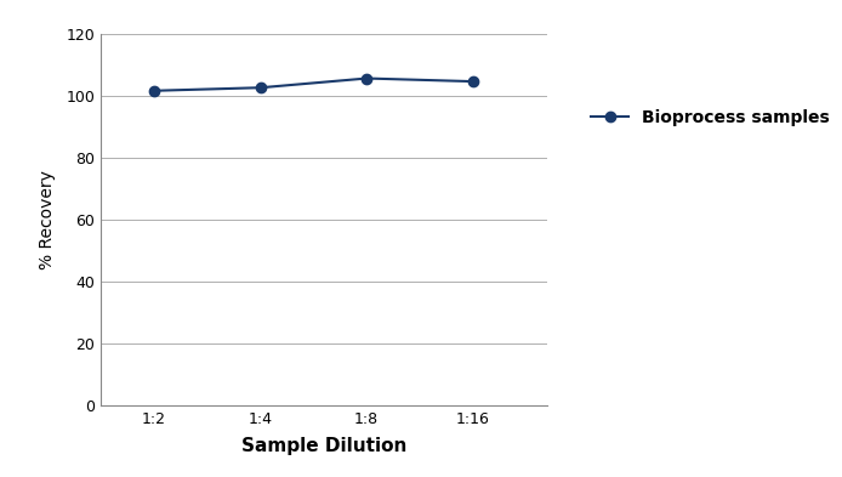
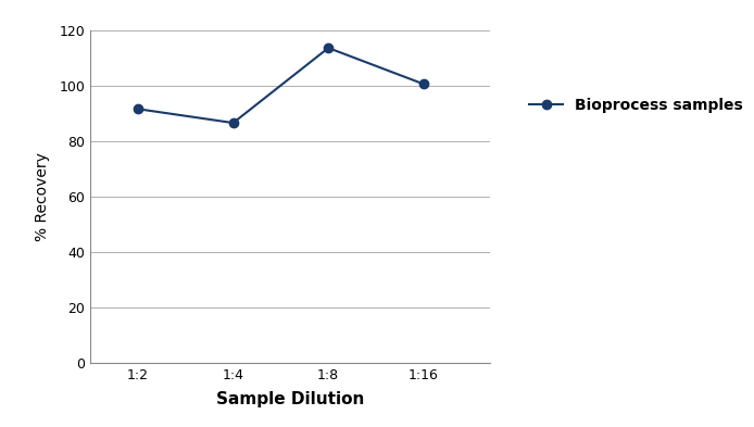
1:2: 101.5 -> 91.5
1:4: 102.5 -> 86.5
1:8: 105.5 -> 113.5
1:16: 104.5 -> 100.5
